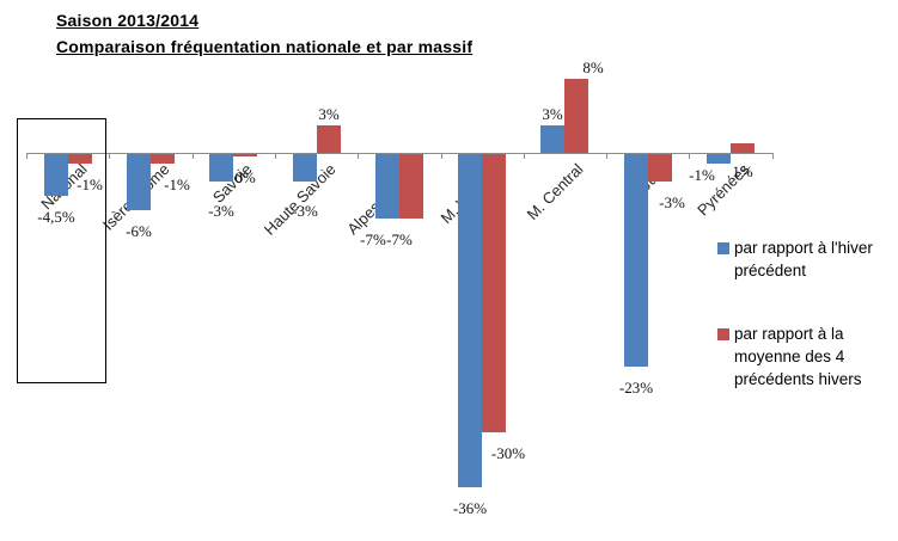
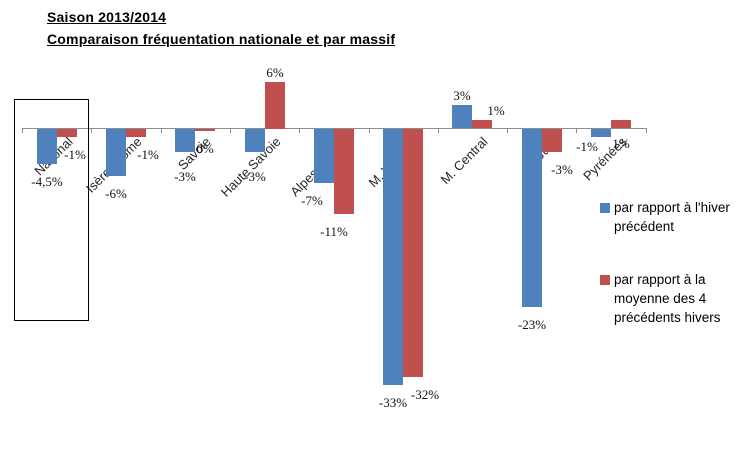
par rapport à la moyenne des 4 précédents hivers/Haute Savoie: 3% -> 6%
par rapport à la moyenne des 4 précédents hivers/Alpes du Sud: -7% -> -11%
par rapport à l'hiver précédent/M. Vosgien: -36% -> -33%
par rapport à la moyenne des 4 précédents hivers/M. Vosgien: -30% -> -32%
par rapport à la moyenne des 4 précédents hivers/M. Central: 8% -> 1%
